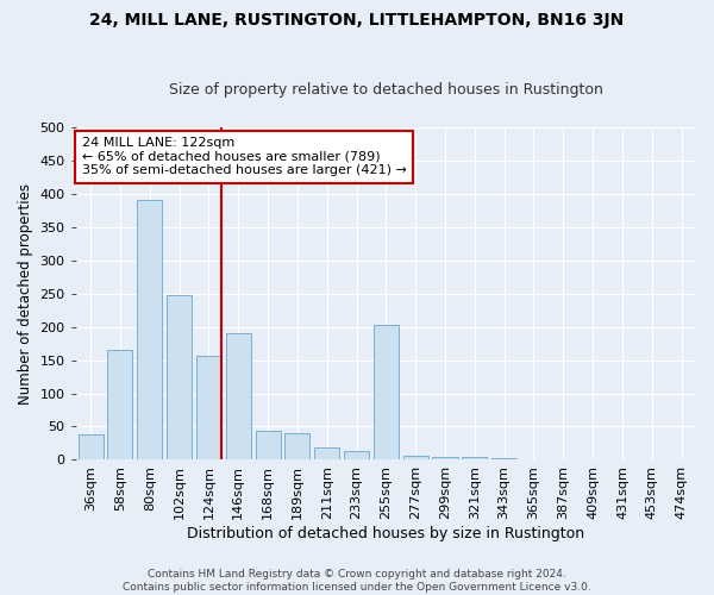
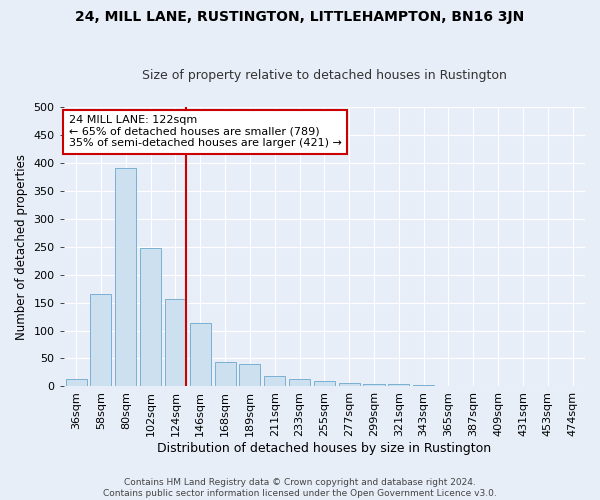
36sqm: 38 -> 14
146sqm: 190 -> 113
255sqm: 202 -> 10
